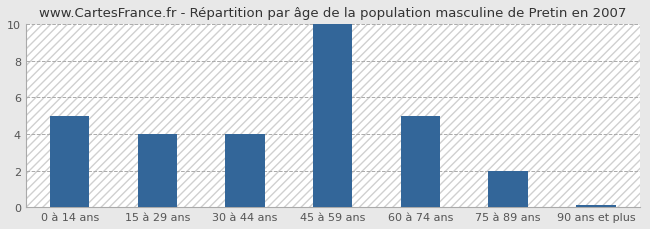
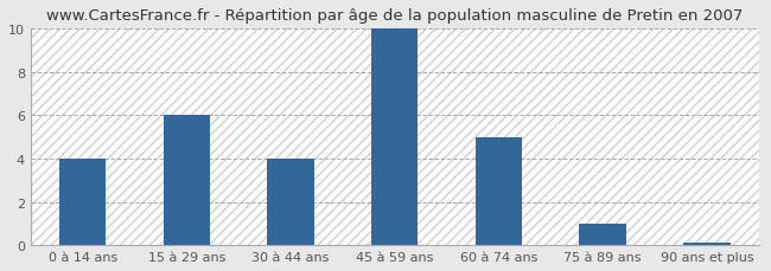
0 à 14 ans: 5.0 -> 4.0
15 à 29 ans: 4.0 -> 6.0
75 à 89 ans: 2.0 -> 1.0
